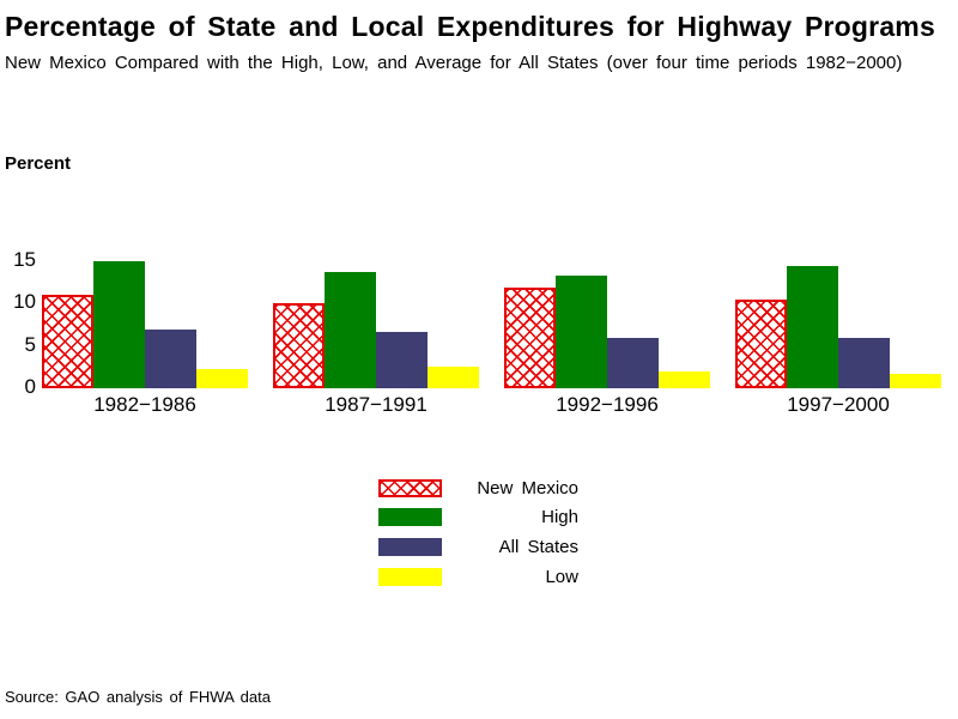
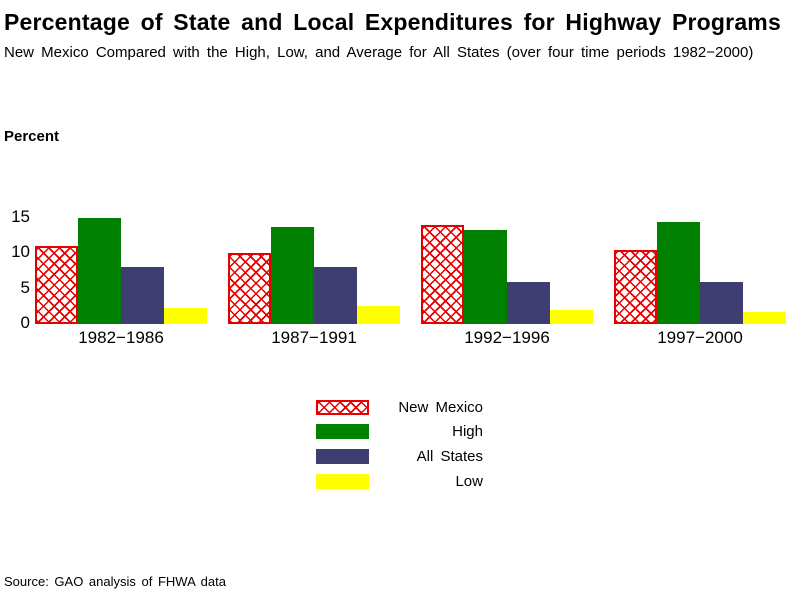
All States/1982−1986: 7 -> 8
All States/1987−1991: 7 -> 8
New Mexico/1992−1996: 12 -> 14
